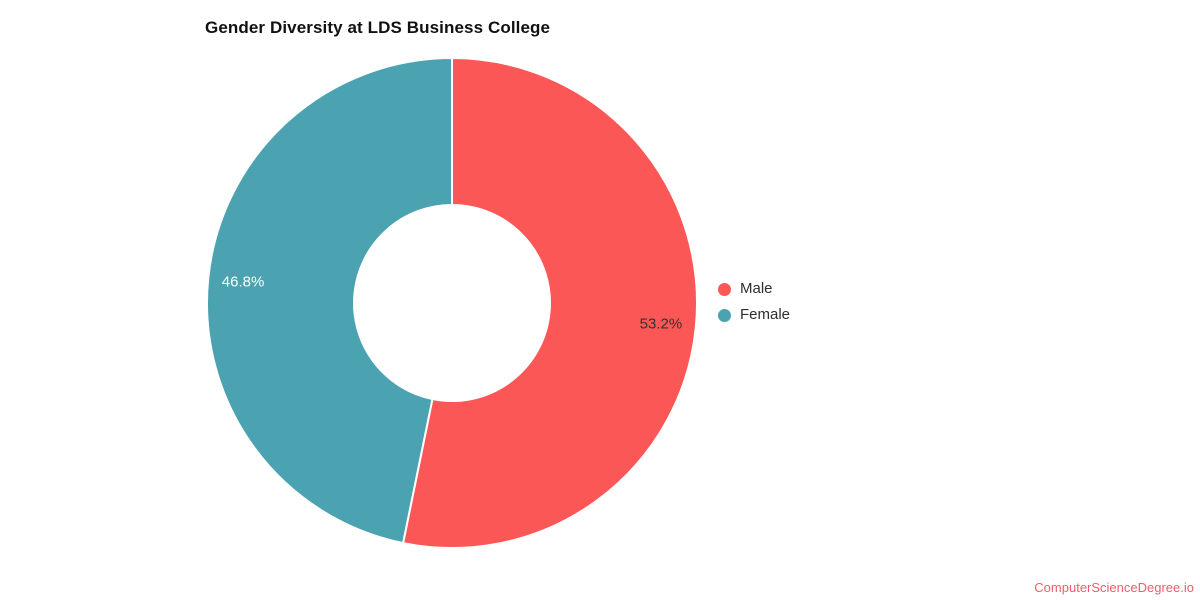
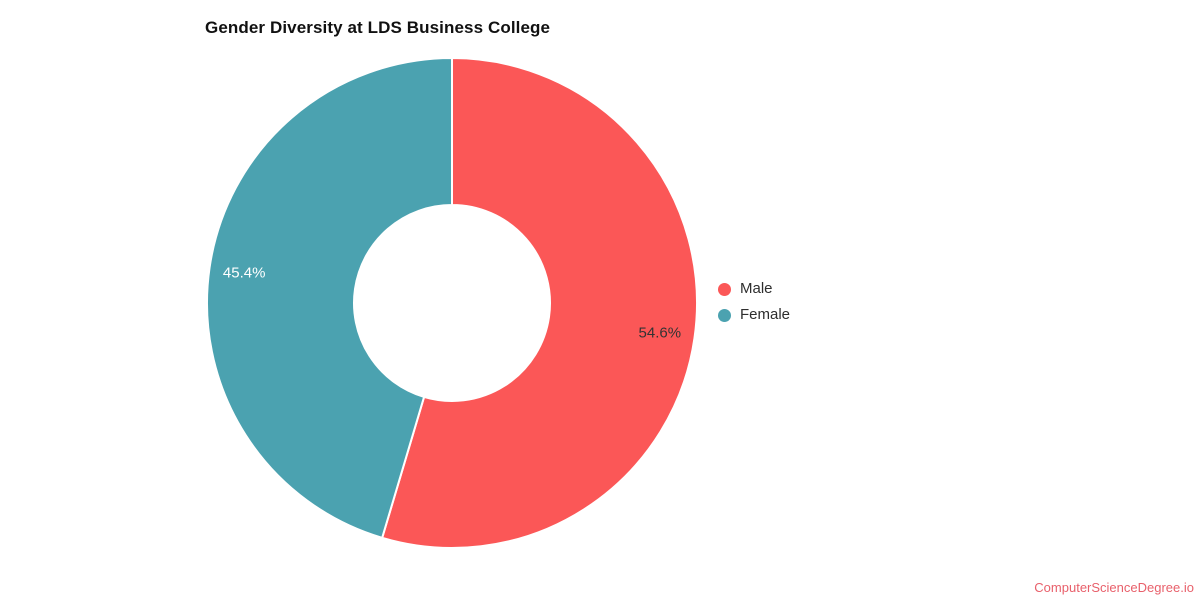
Male: 53.2% -> 54.6%
Female: 46.8% -> 45.4%
